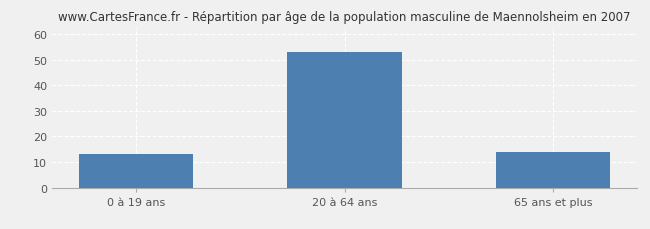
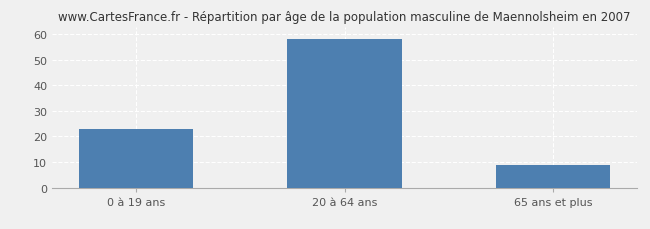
0 à 19 ans: 13 -> 23
20 à 64 ans: 53 -> 58
65 ans et plus: 14 -> 9
